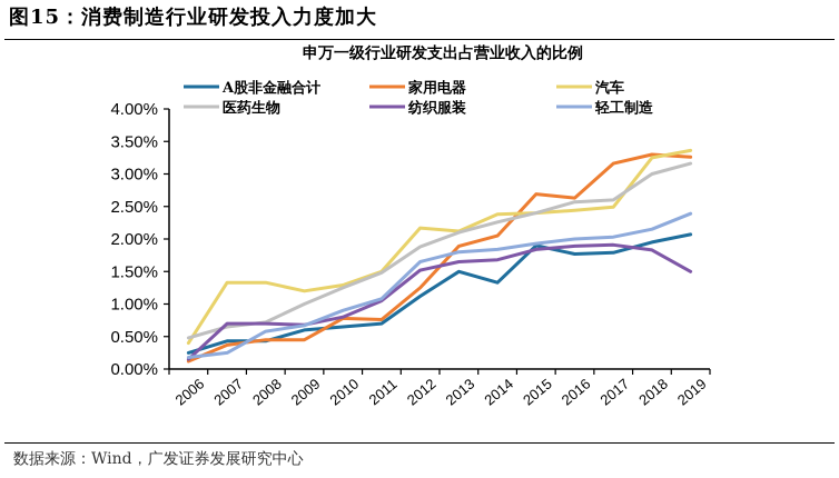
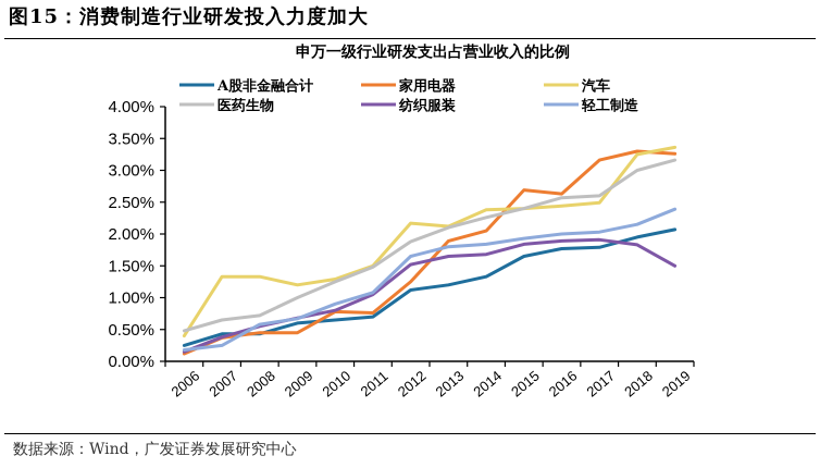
纺织服装/2007: 0.7% -> 0.4%
纺织服装/2008: 0.7% -> 0.6%
A股非金融合计/2013: 1.5% -> 1.2%
A股非金融合计/2015: 1.9% -> 1.6%
